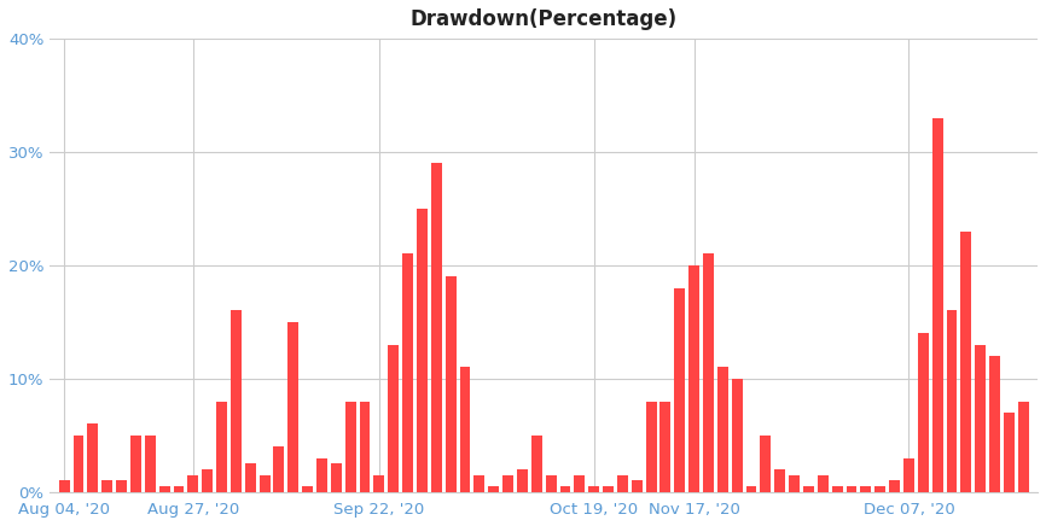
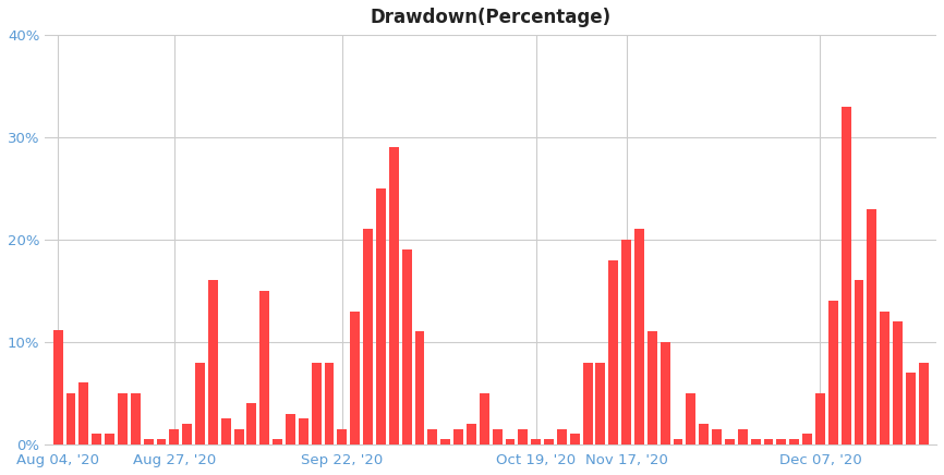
Aug 04, '20: 1.0% -> 11.2%
Dec 07, '20: 3.0% -> 5.0%
